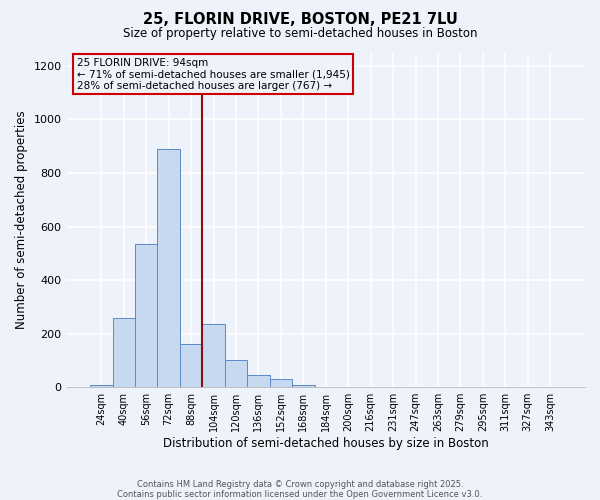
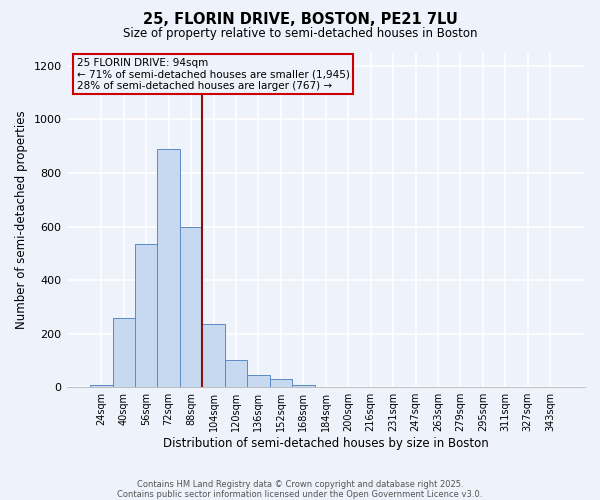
88sqm: 160 -> 600
